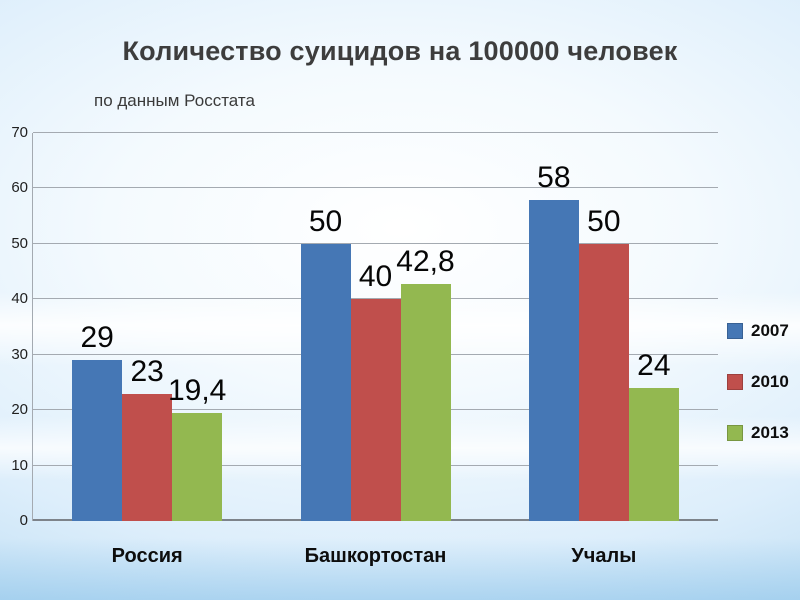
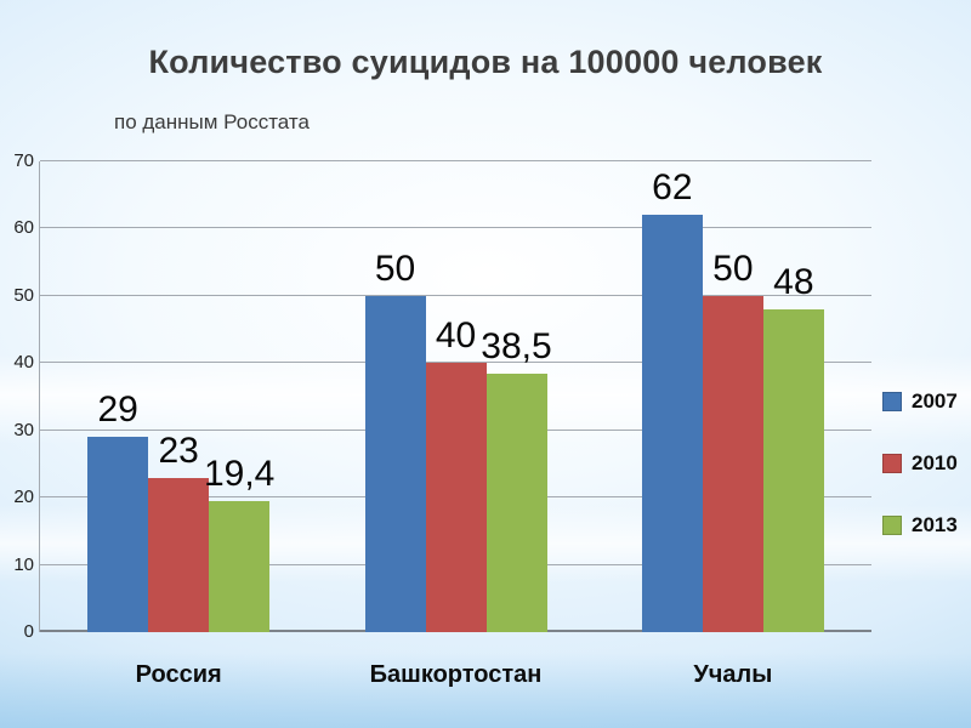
2013/Башкортостан: 42,8 -> 38,5
2007/Учалы: 58 -> 62
2013/Учалы: 24 -> 48
